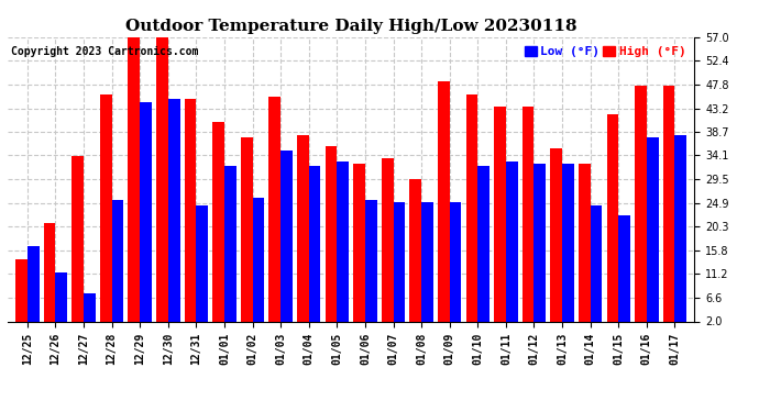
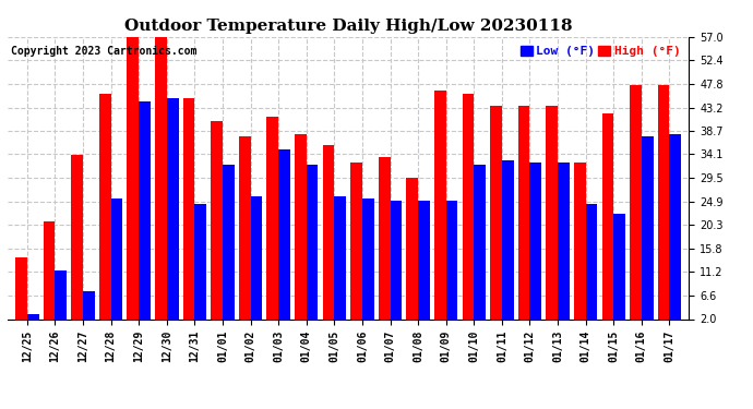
Low (°F)/12/25: 16.5 -> 3.0
High (°F)/01/03: 45.5 -> 41.5
Low (°F)/01/05: 33.0 -> 26.0
High (°F)/01/09: 48.5 -> 46.5
High (°F)/01/13: 35.5 -> 43.5
